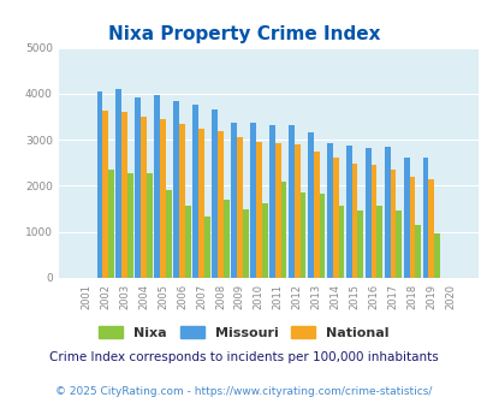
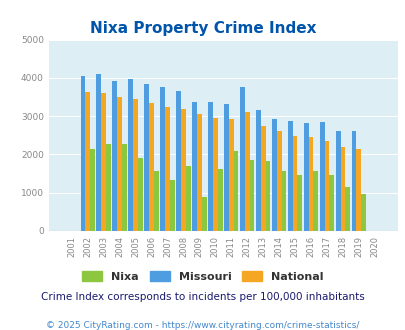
Nixa/2002: 2340 -> 2150
Nixa/2009: 1490 -> 900
Missouri/2012: 3330 -> 3750
National/2012: 2890 -> 3100
